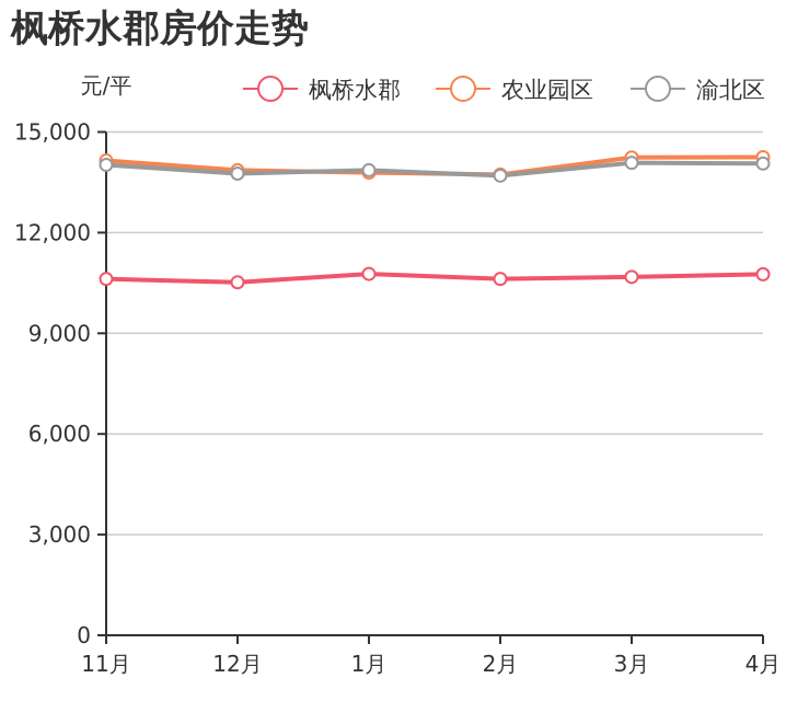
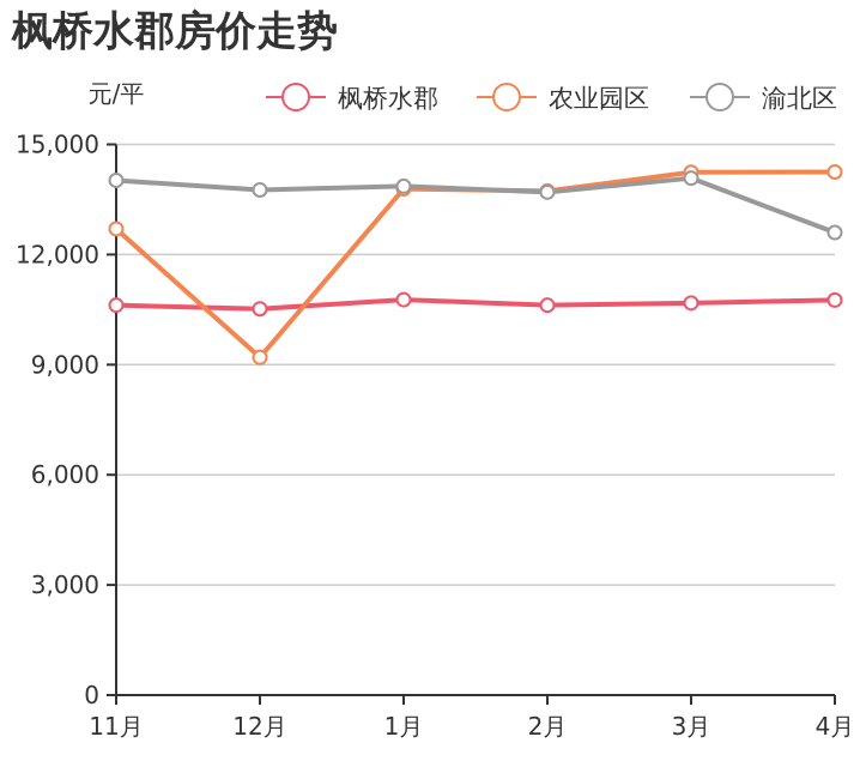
农业园区/11月: 14200 -> 12700
农业园区/12月: 13900 -> 9200
渝北区/4月: 14100 -> 12600
